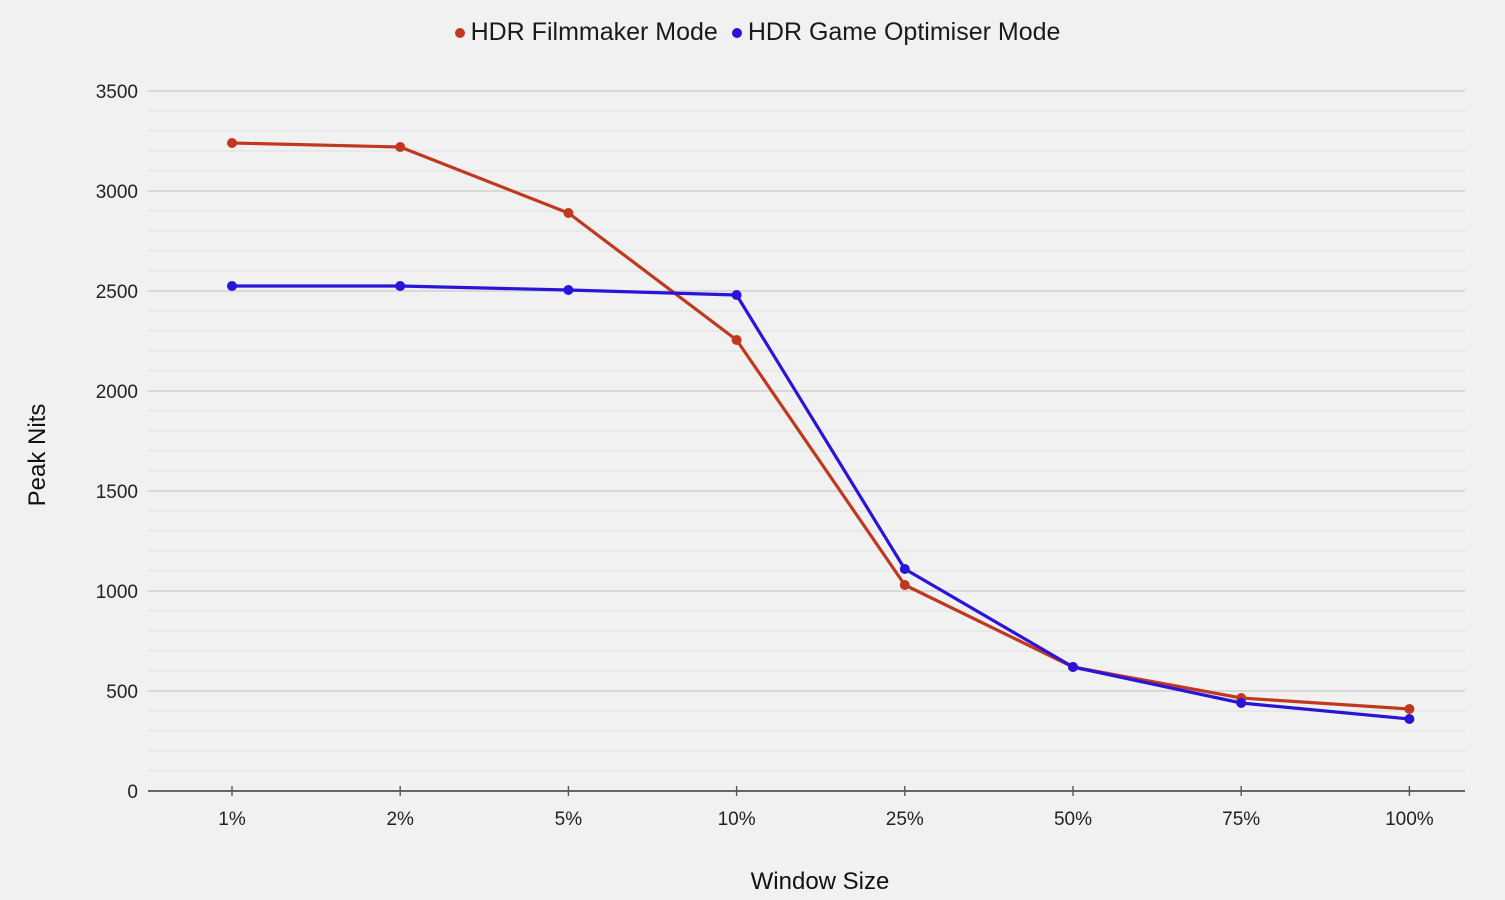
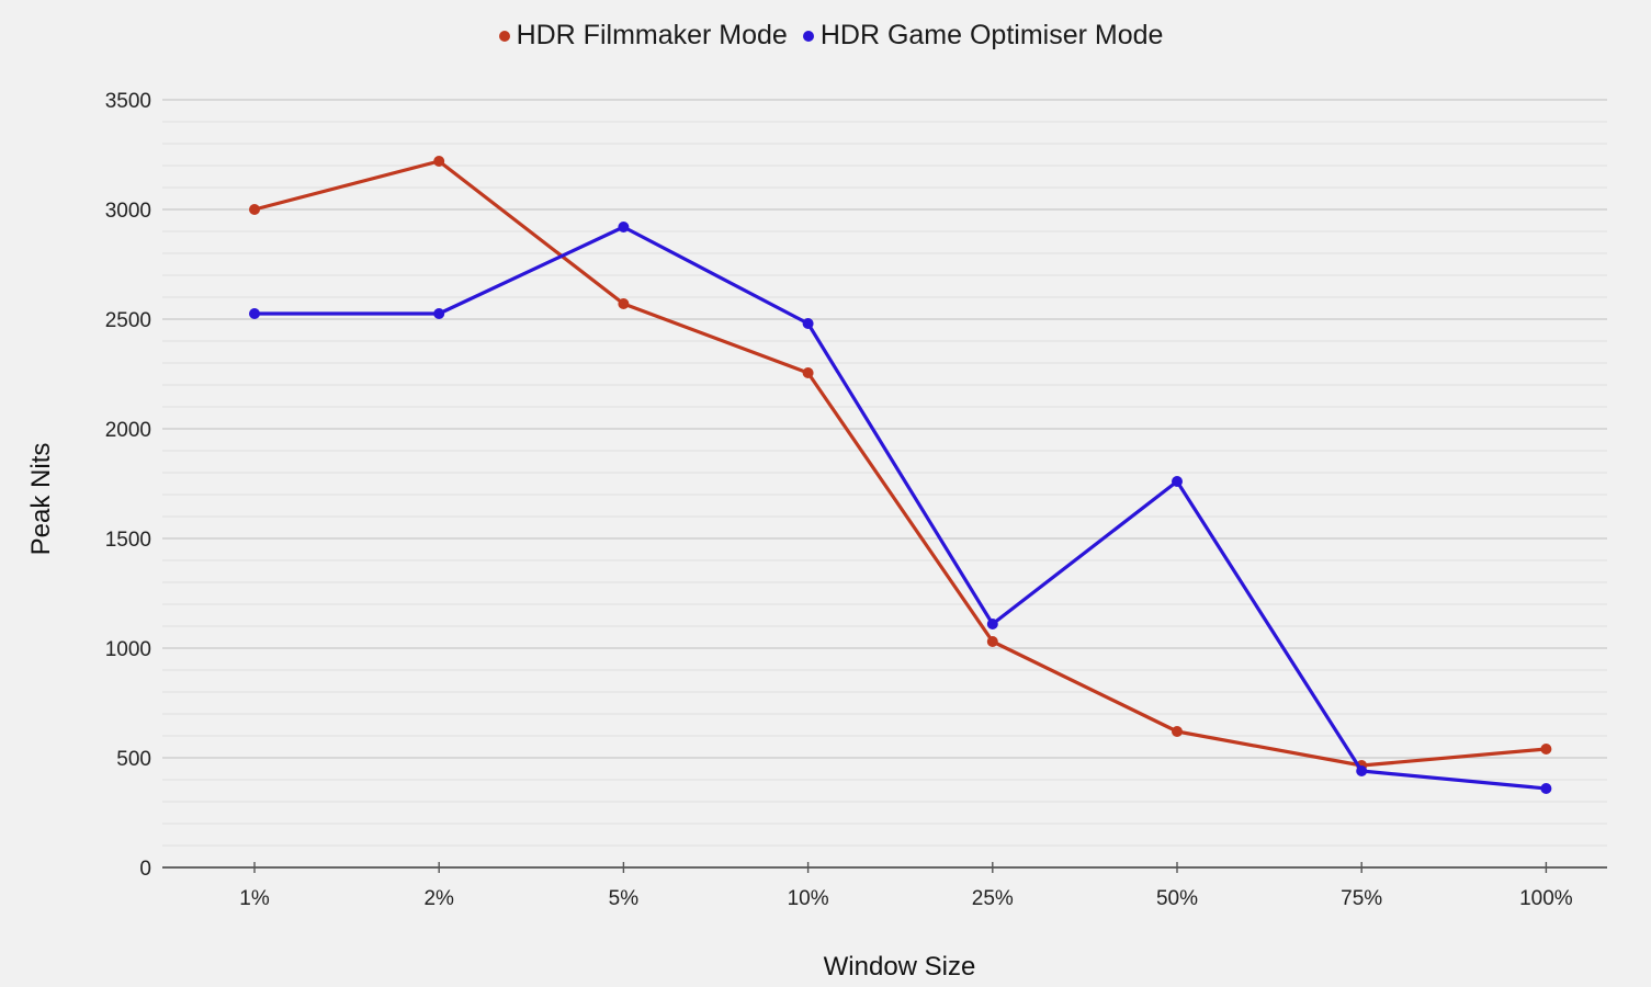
HDR Filmmaker Mode/1%: 3240 -> 3000
HDR Filmmaker Mode/5%: 2890 -> 2570
HDR Game Optimiser Mode/5%: 2500 -> 2920
HDR Game Optimiser Mode/50%: 620 -> 1760
HDR Filmmaker Mode/100%: 410 -> 540
